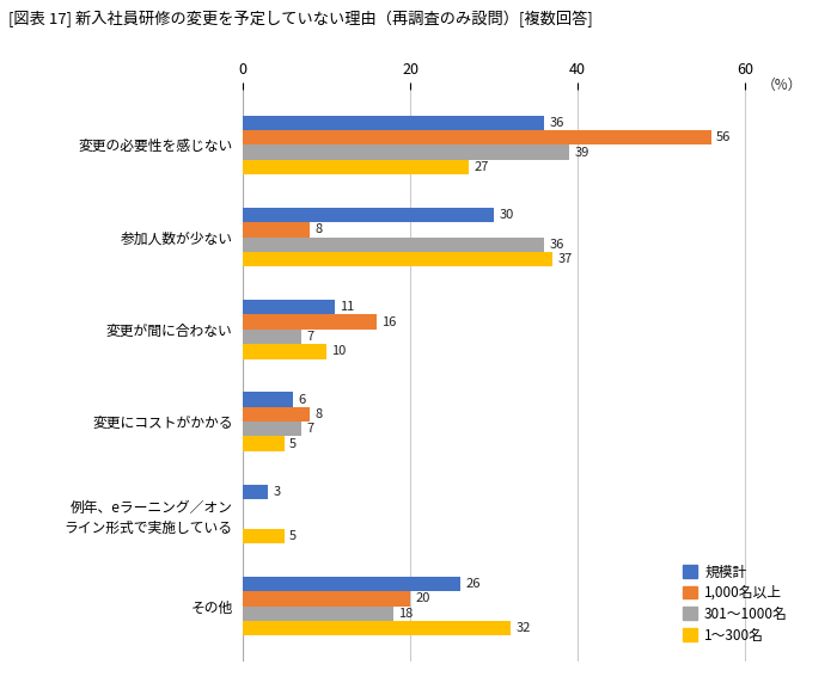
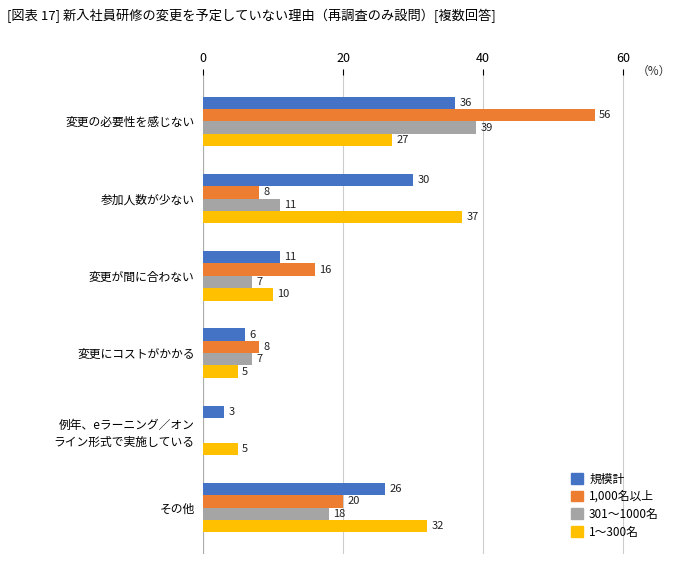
301〜1000名/参加人数が少ない: 36 -> 11
